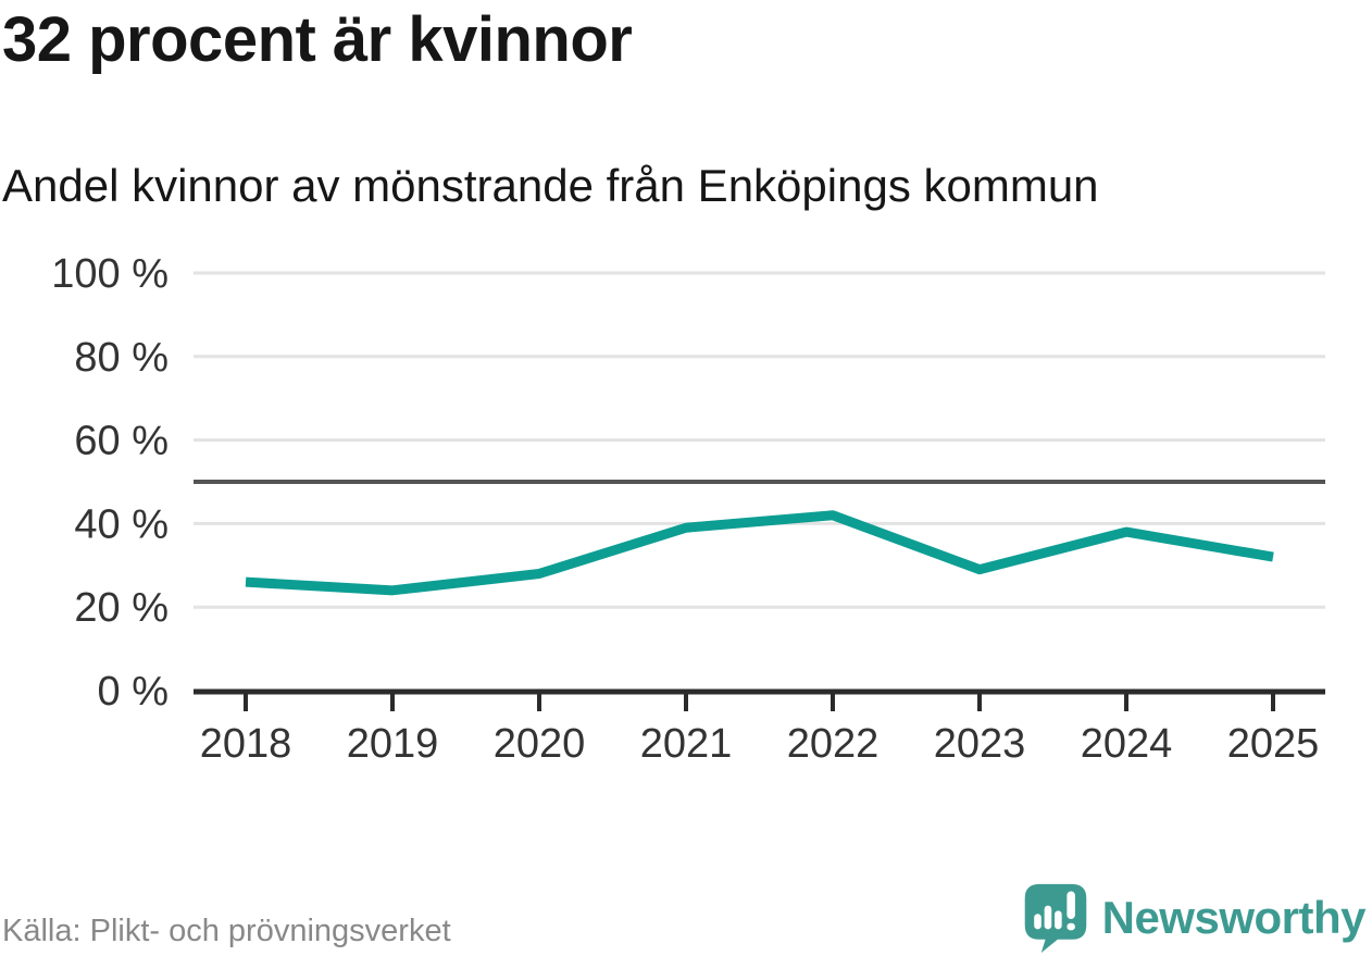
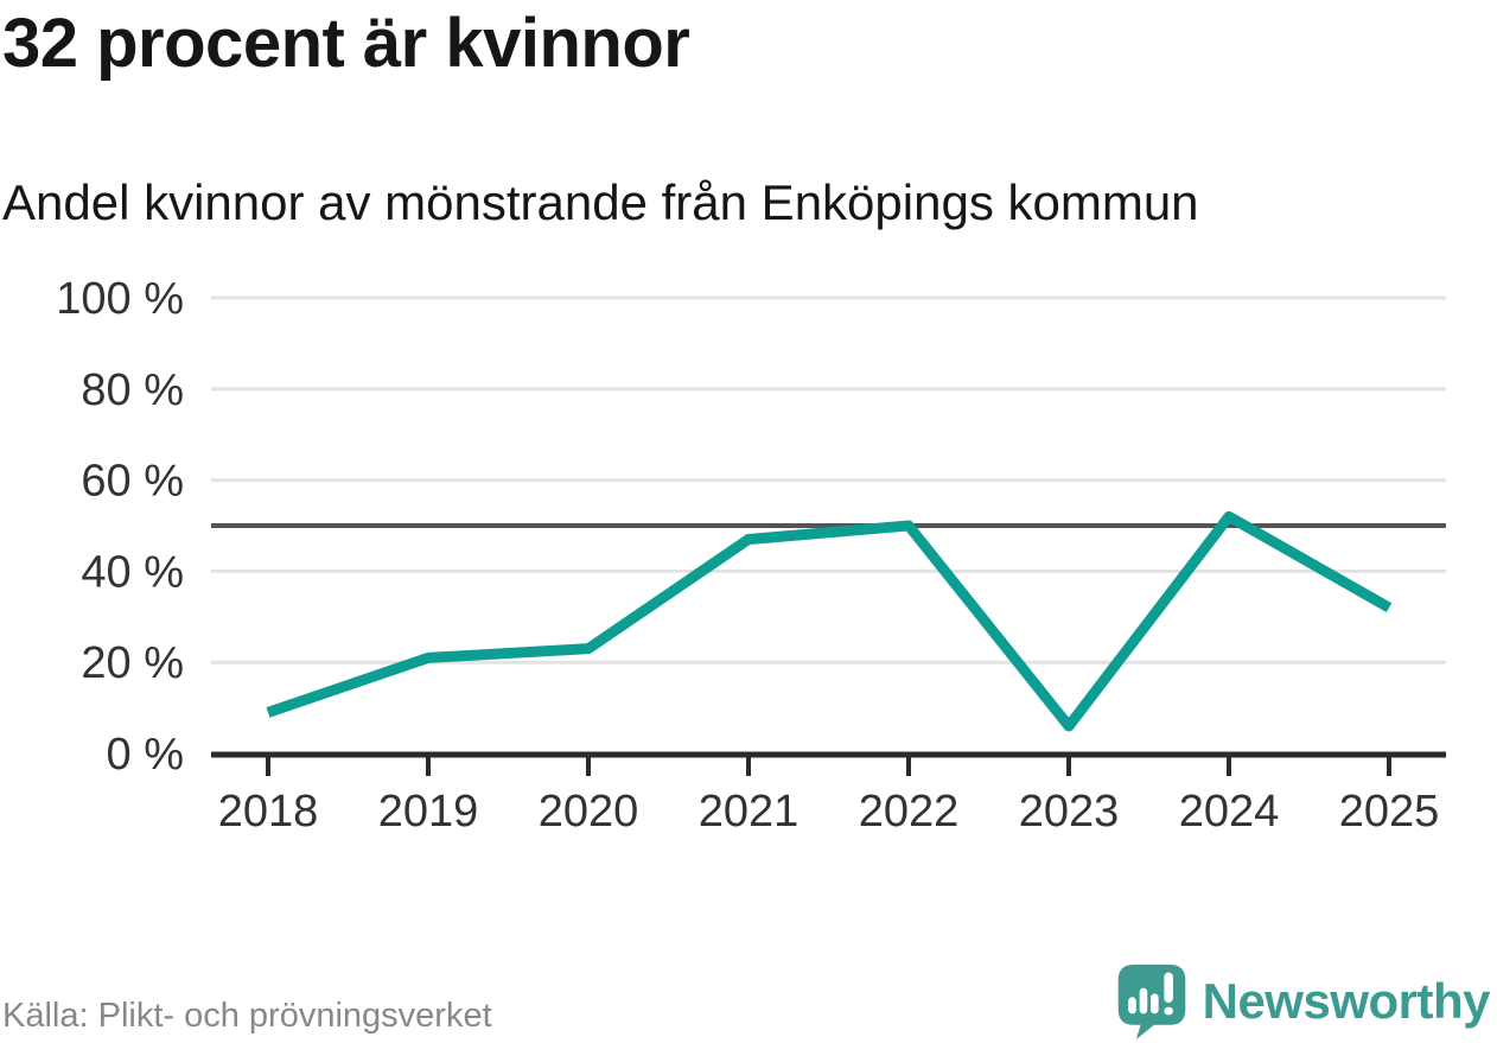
2018: 26% -> 9%
2019: 24% -> 21%
2020: 28% -> 23%
2021: 39% -> 47%
2022: 42% -> 50%
2023: 29% -> 6%
2024: 38% -> 52%
